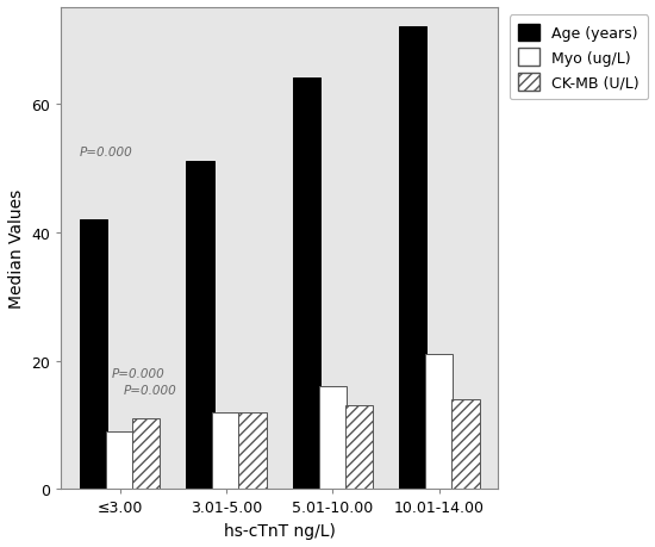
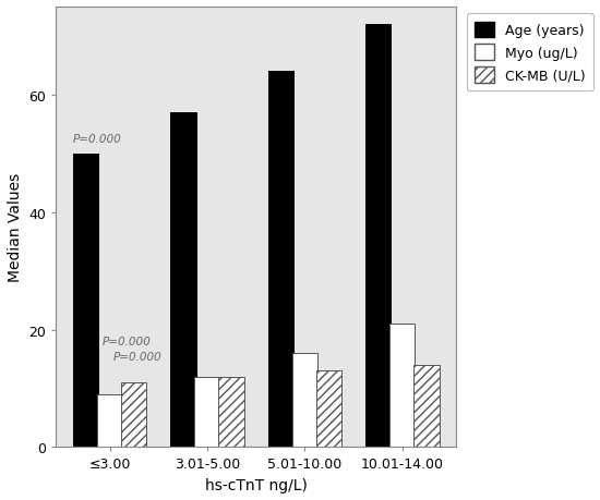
Age (years)/≤3.00: 42 -> 50
Age (years)/3.01-5.00: 51 -> 57
